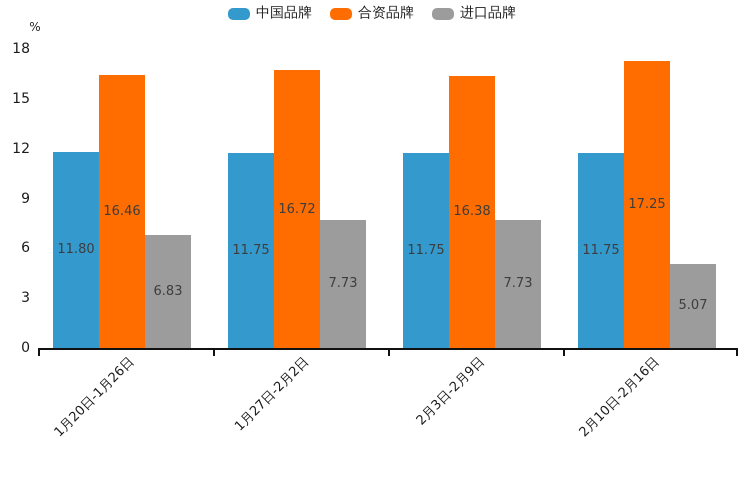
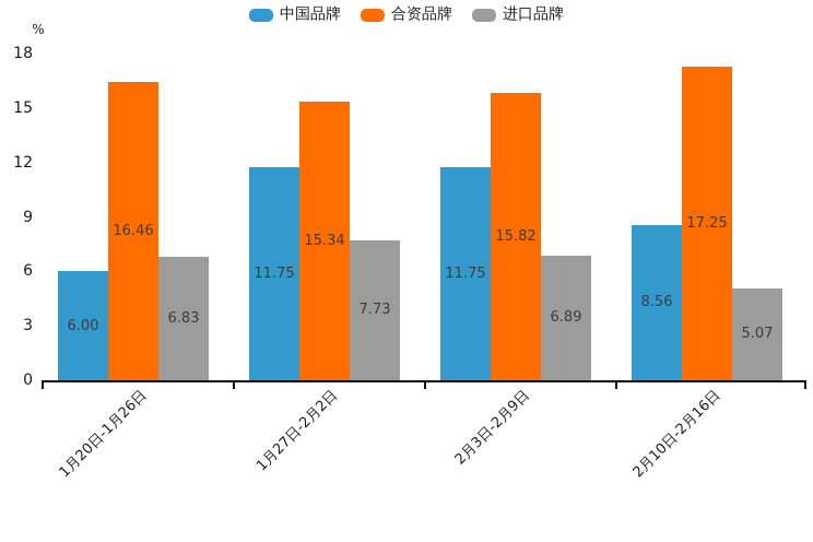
中国品牌/1月20日-1月26日: 11.80 -> 6.00
合资品牌/1月27日-2月2日: 16.72 -> 15.34
合资品牌/2月3日-2月9日: 16.38 -> 15.82
进口品牌/2月3日-2月9日: 7.73 -> 6.89
中国品牌/2月10日-2月16日: 11.75 -> 8.56
